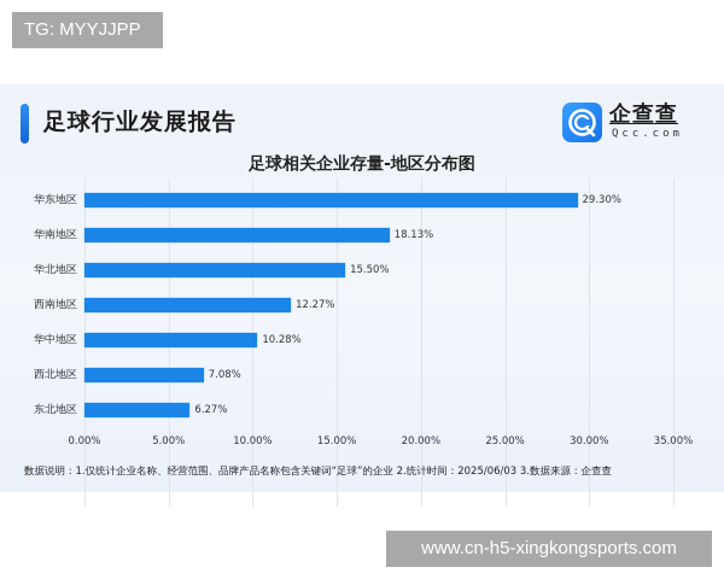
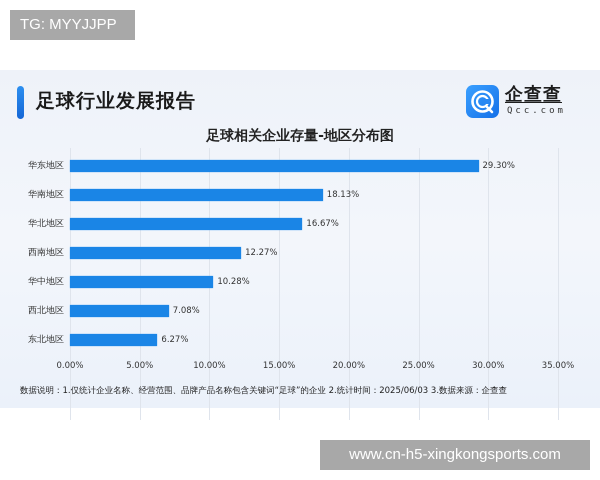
华北地区: 15.50% -> 16.67%
